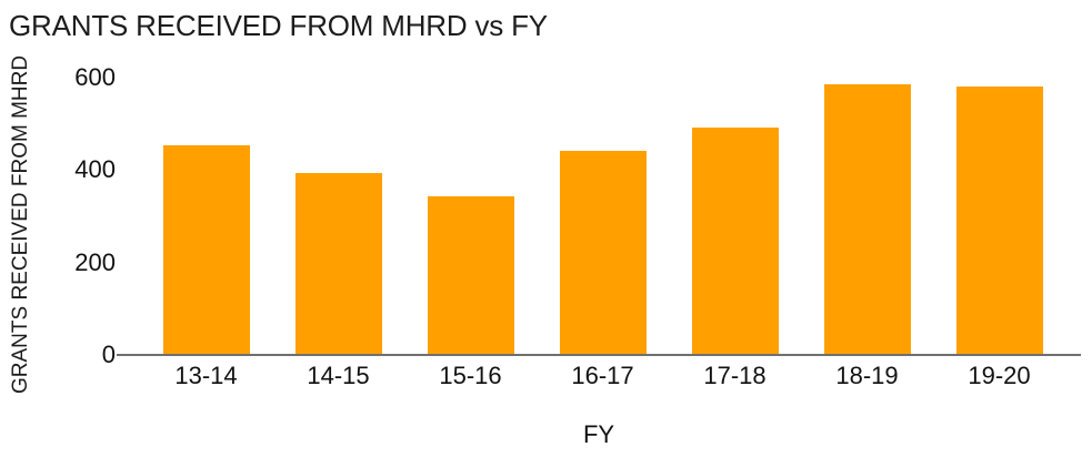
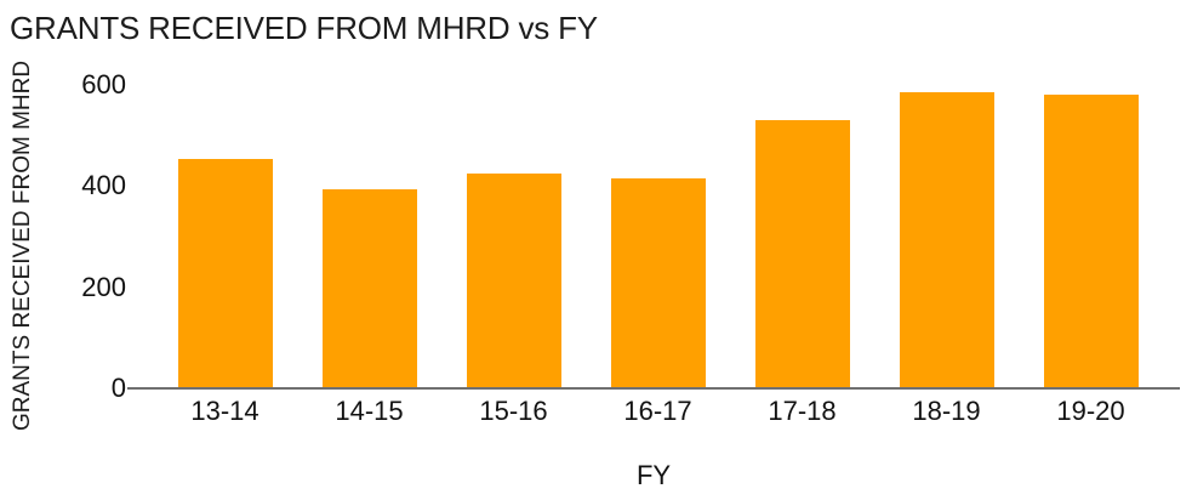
15-16: 340 -> 420
16-17: 440 -> 410
17-18: 490 -> 530
